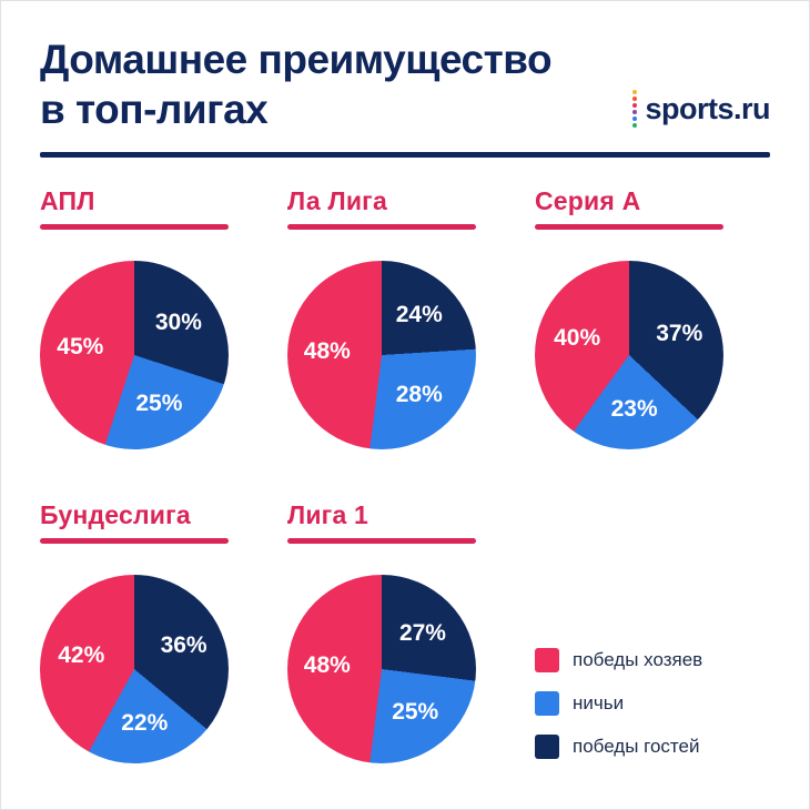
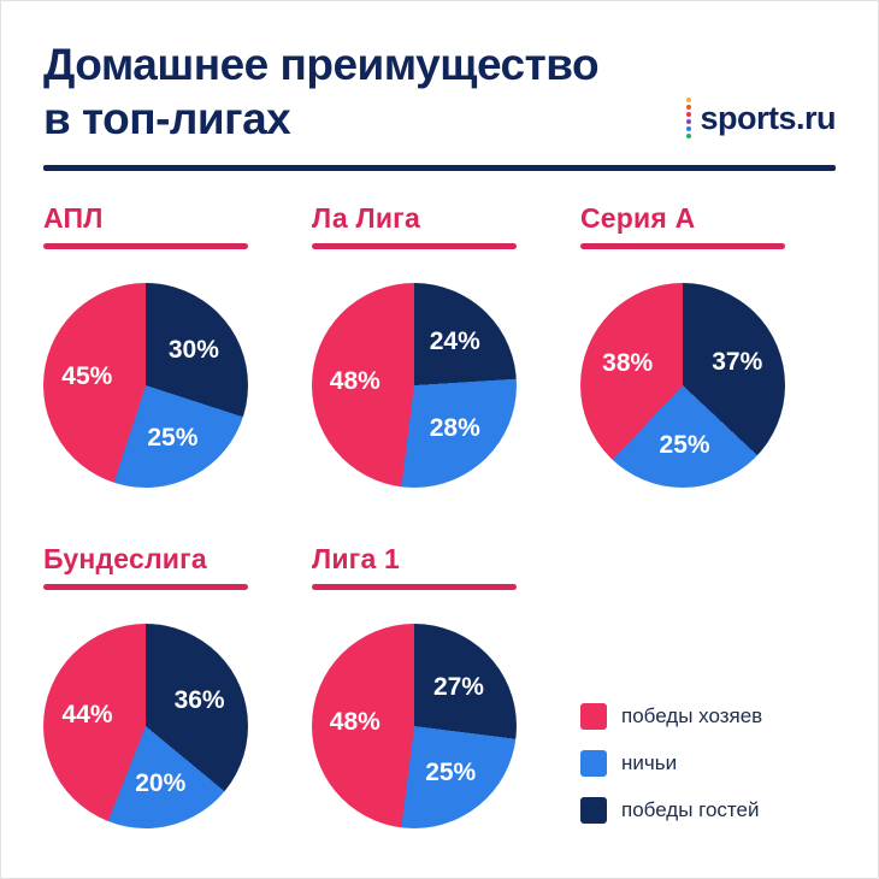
Серия А/победы хозяев: 40% -> 38%
Серия А/ничьи: 23% -> 25%
Бундеслига/победы хозяев: 42% -> 44%
Бундеслига/ничьи: 22% -> 20%
